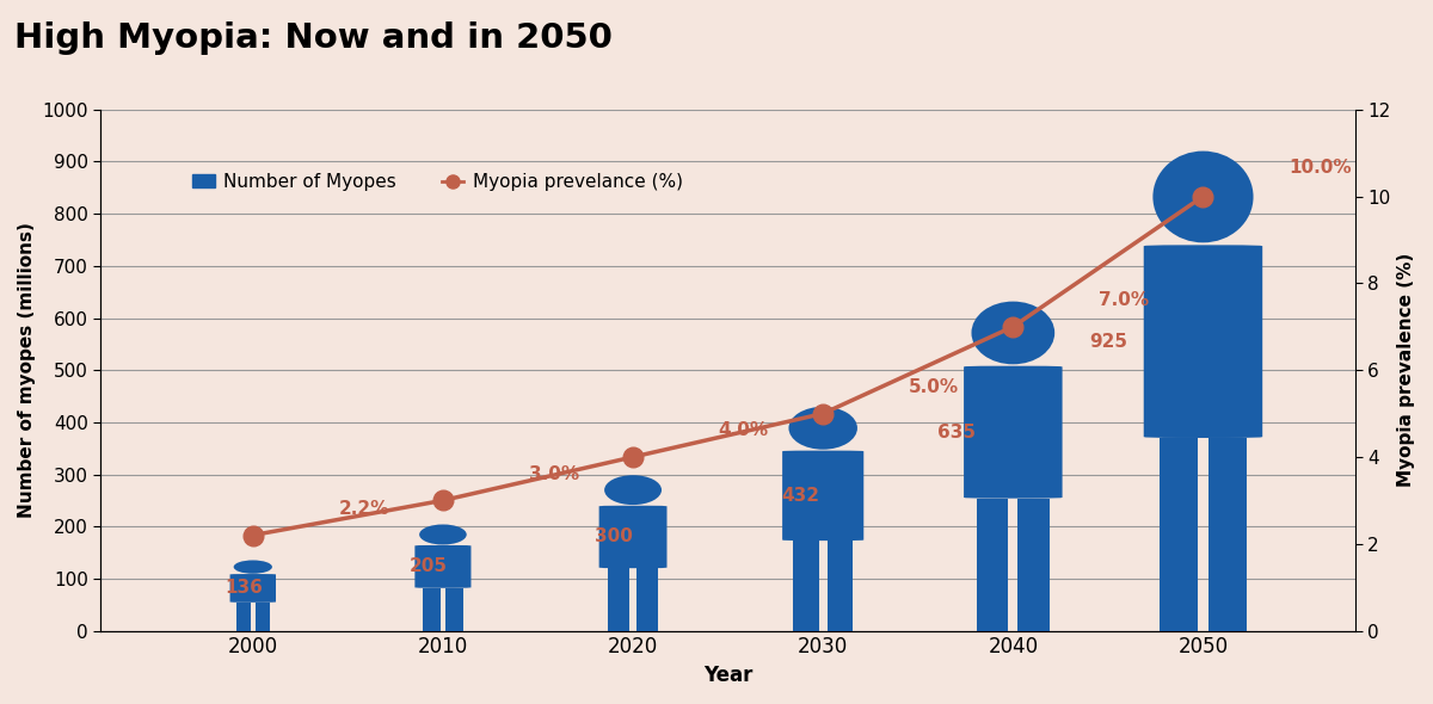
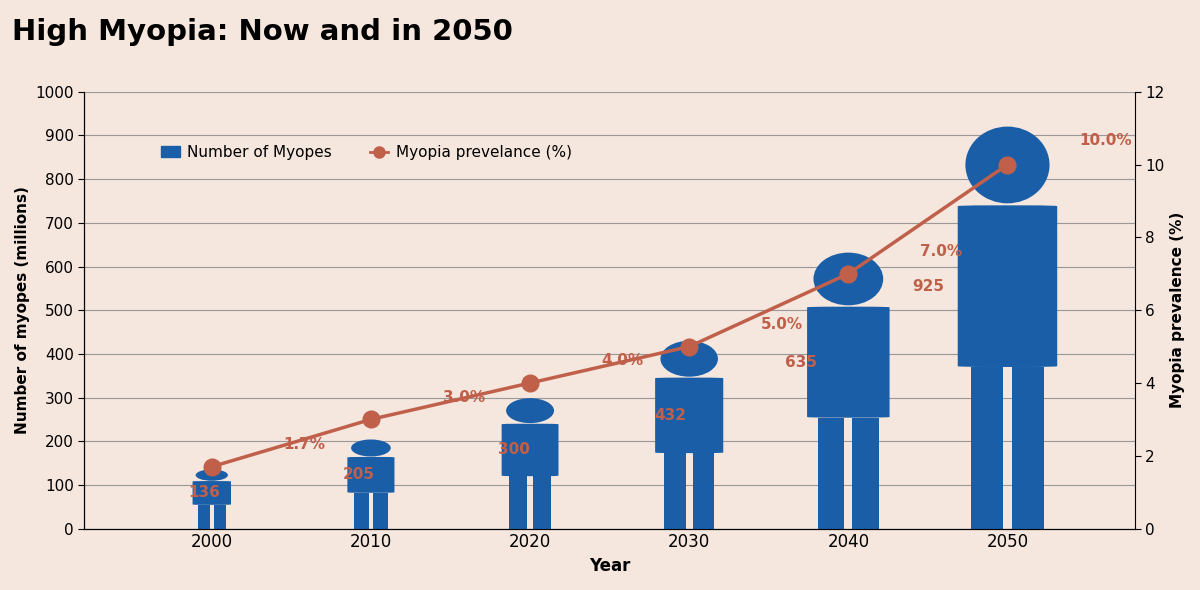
2000: 2.2% -> 1.7%
